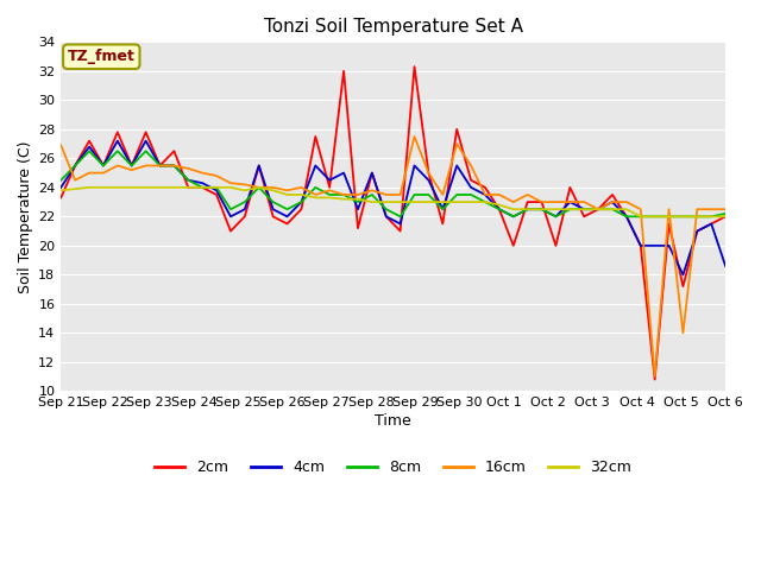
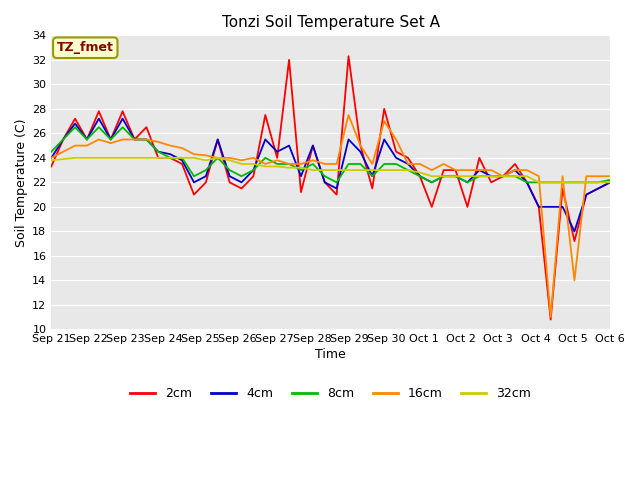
16cm/Sep 21: 26.9 -> 24.0
4cm/Oct 6: 18.6 -> 22.0
